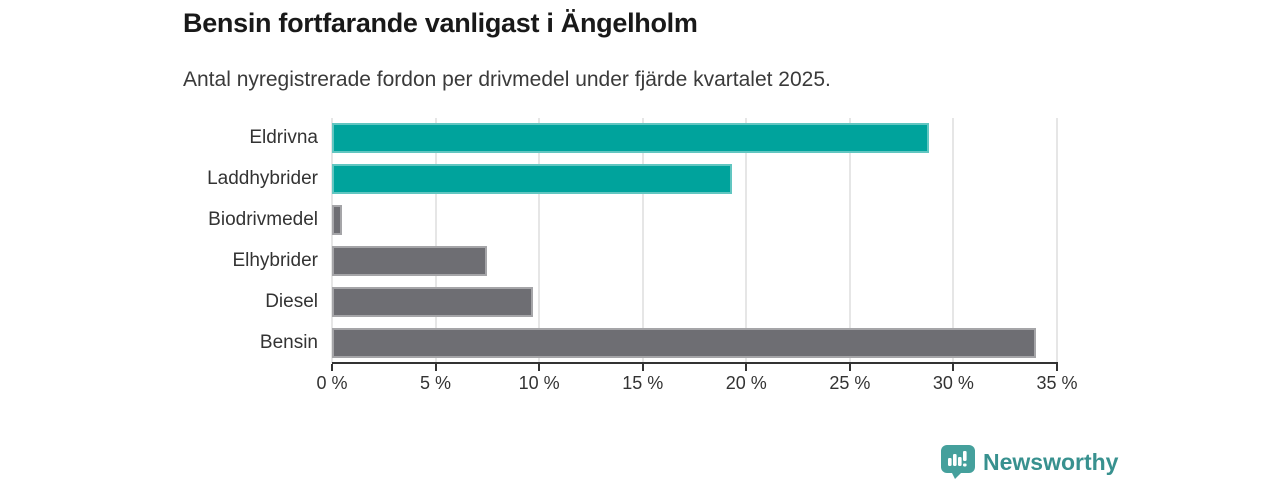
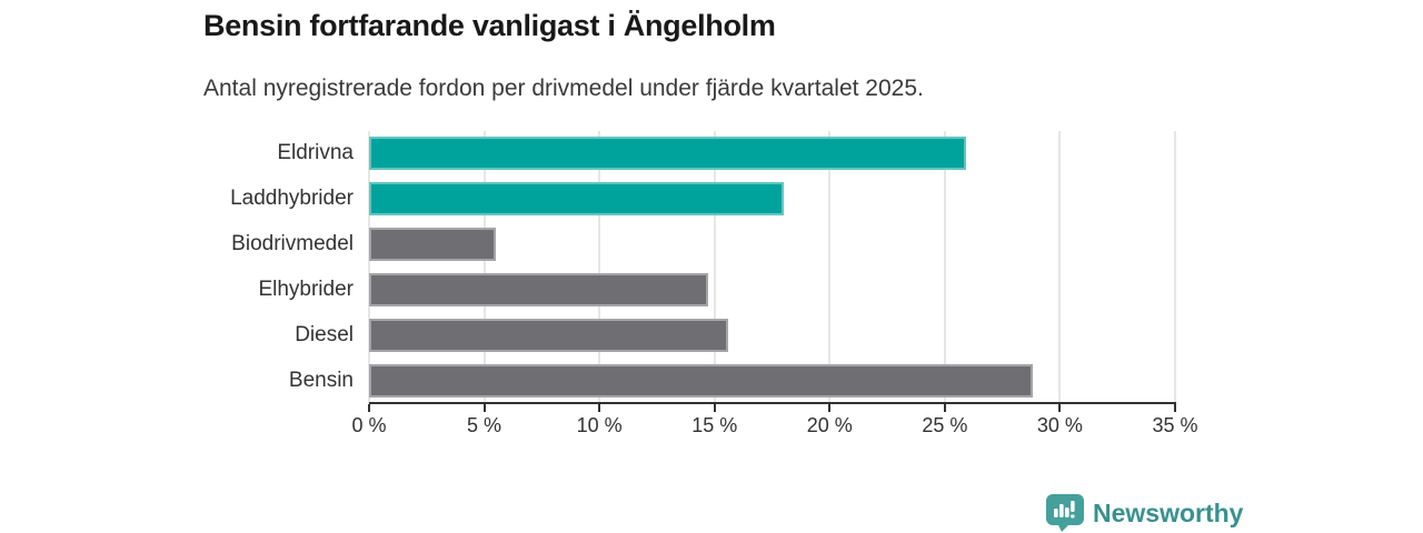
Eldrivna: 28.8% -> 25.9%
Laddhybrider: 19.3% -> 18.0%
Biodrivmedel: 0.5% -> 5.5%
Elhybrider: 7.5% -> 14.7%
Diesel: 9.7% -> 15.6%
Bensin: 34.0% -> 28.8%
